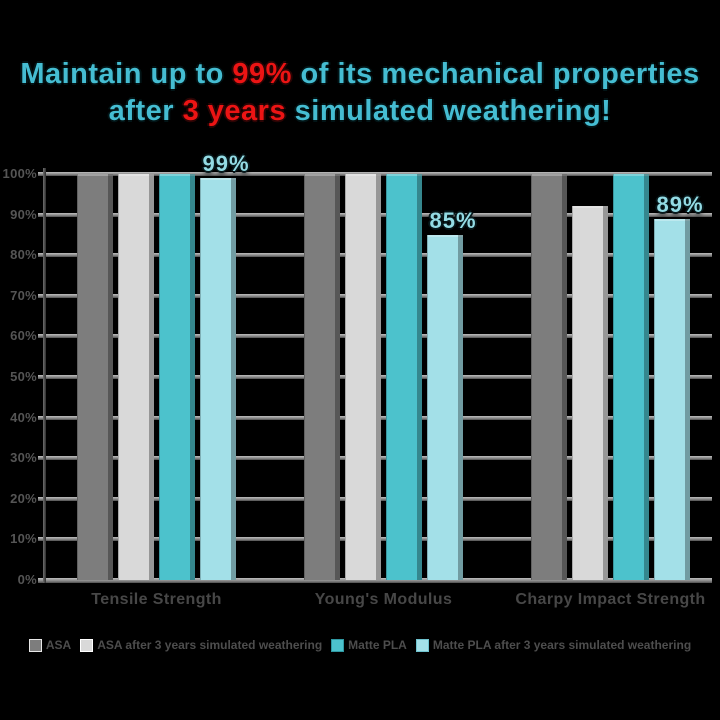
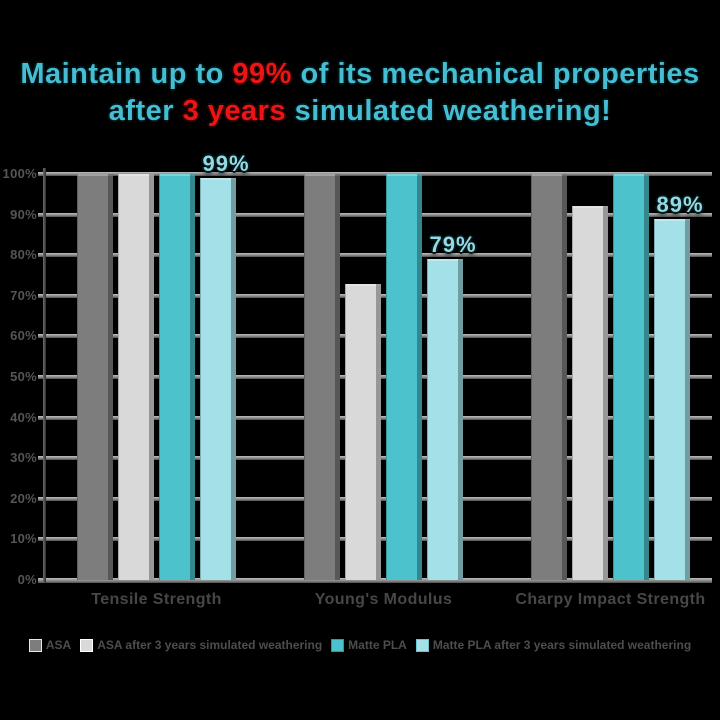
ASA after 3 years simulated weathering/Young's Modulus: 100% -> 73%
Matte PLA after 3 years simulated weathering/Young's Modulus: 85% -> 79%
